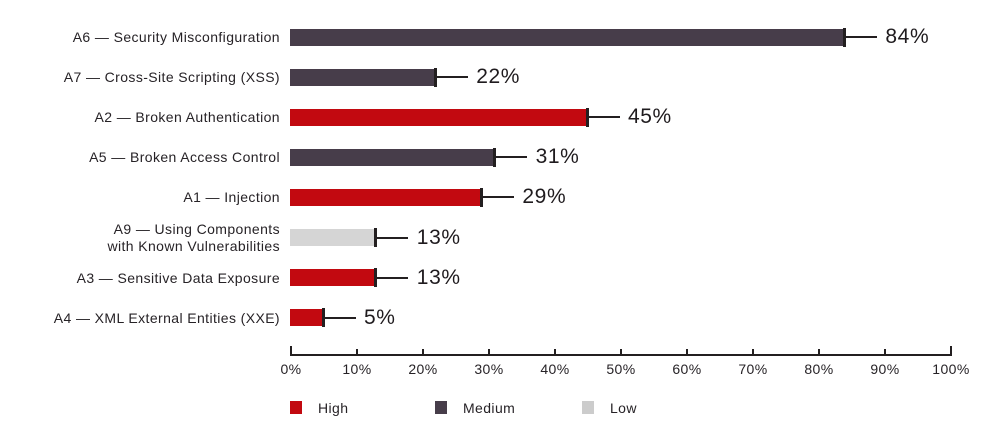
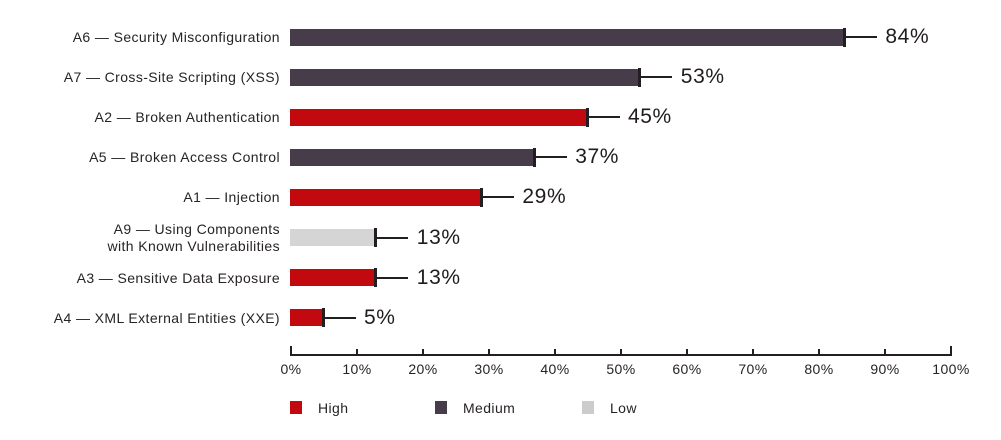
A7 — Cross-Site Scripting (XSS): 22% -> 53%
A5 — Broken Access Control: 31% -> 37%
